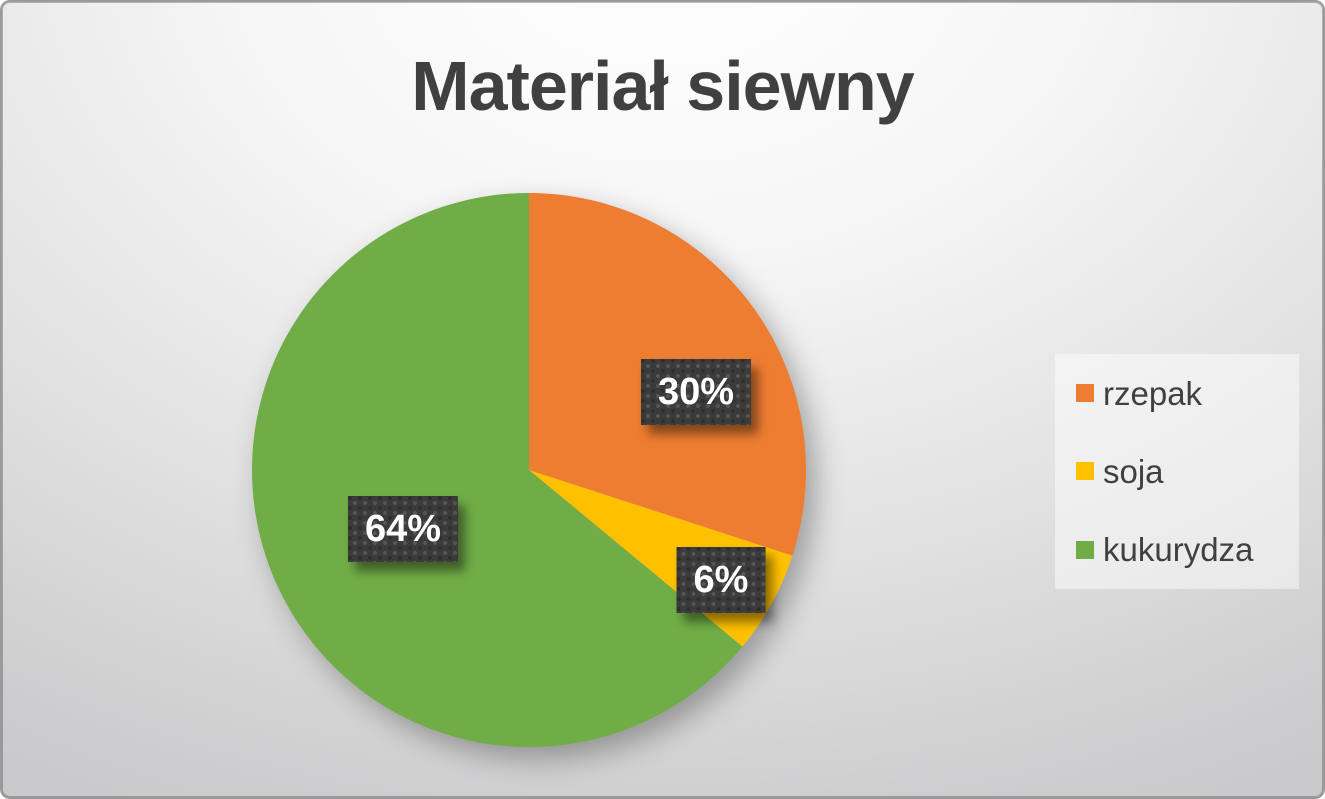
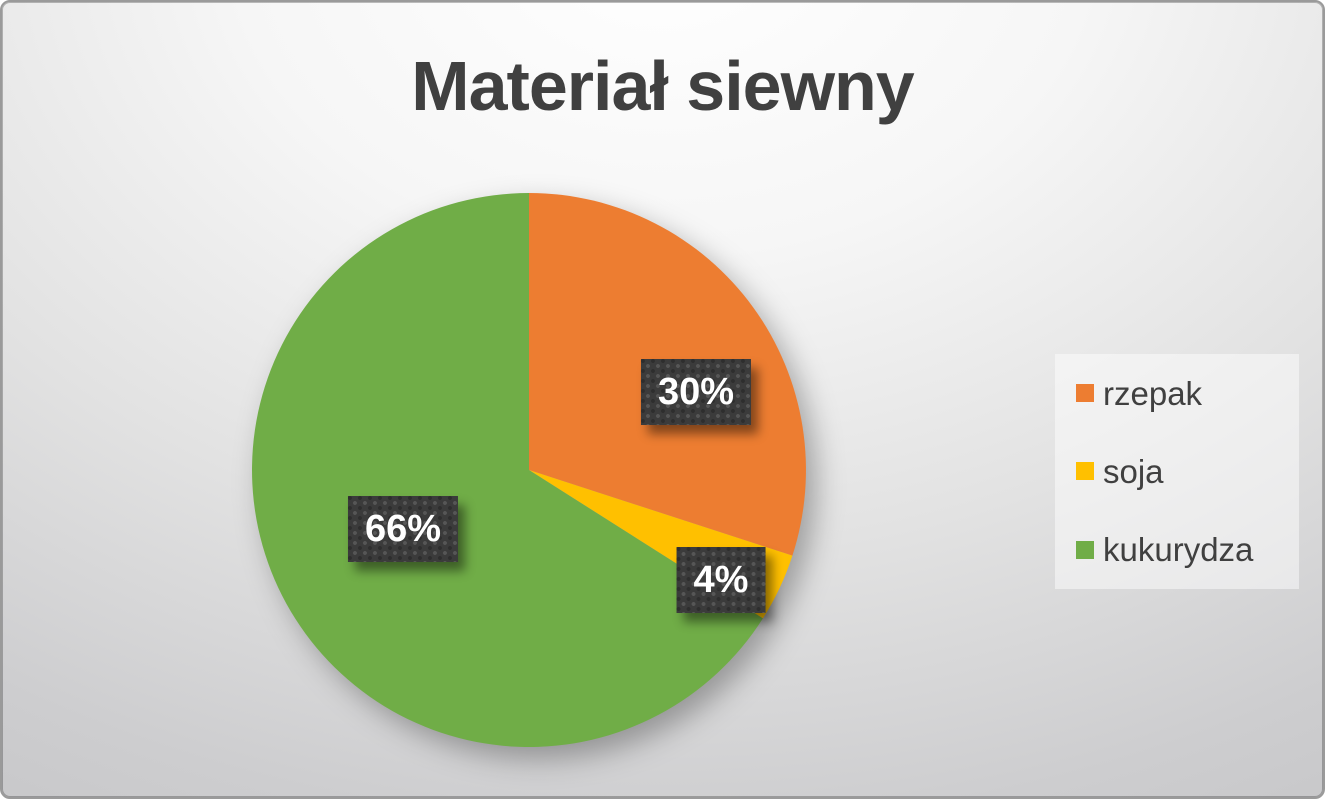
soja: 6% -> 4%
kukurydza: 64% -> 66%
